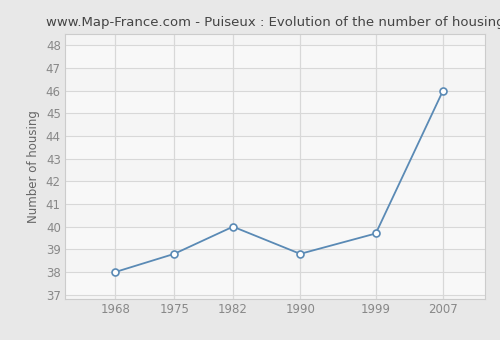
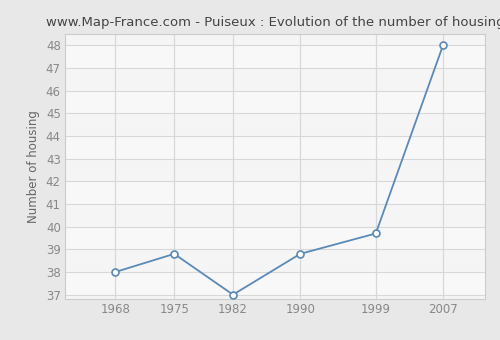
1982: 40.0 -> 37.0
2007: 46.0 -> 48.0
